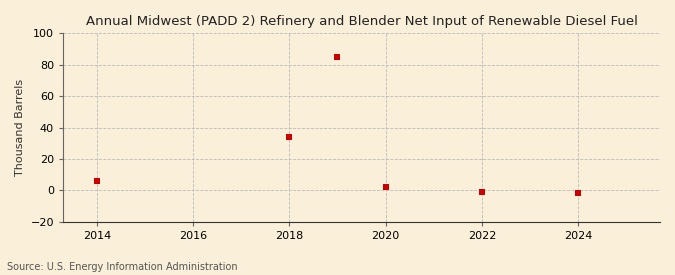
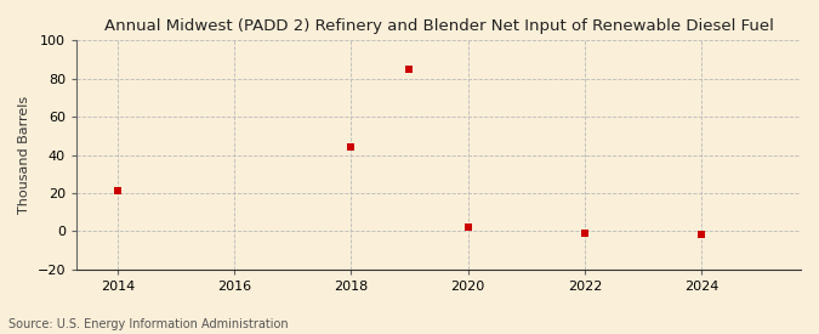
2014: 6 -> 21
2018: 34 -> 44
